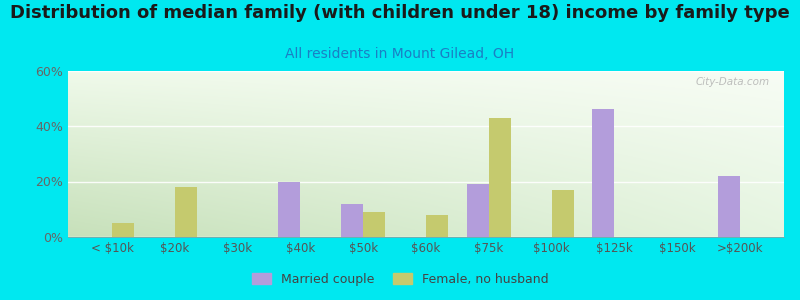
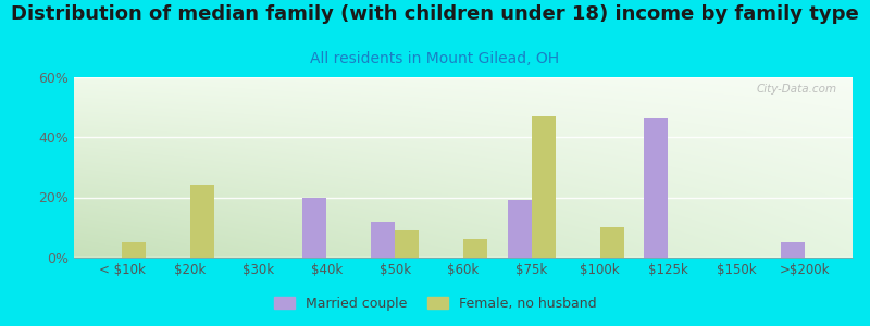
Female, no husband/$20k: 18% -> 24%
Female, no husband/$60k: 8% -> 6%
Female, no husband/$75k: 43% -> 47%
Female, no husband/$100k: 17% -> 10%
Married couple/>$200k: 22% -> 5%
